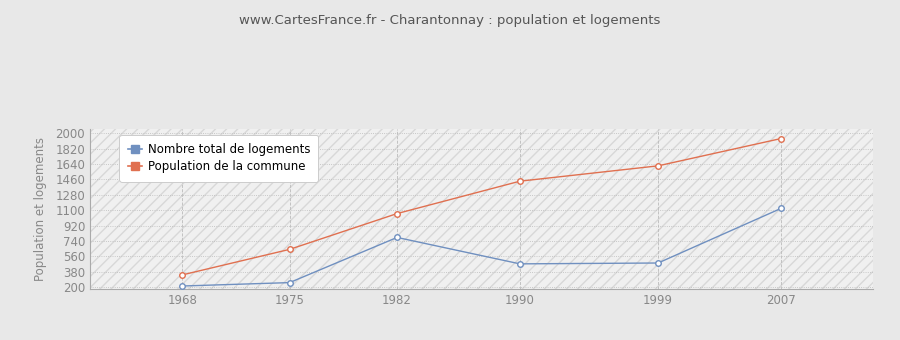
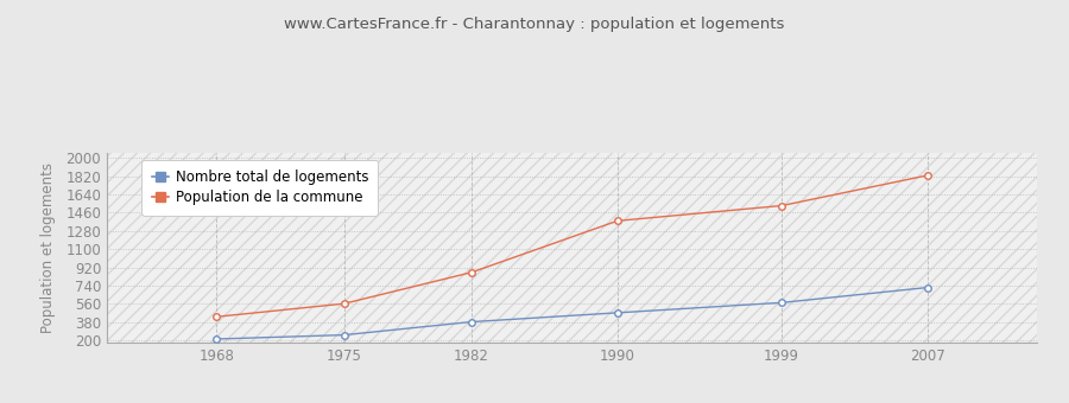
Population de la commune/1968: 340 -> 430
Population de la commune/1975: 640 -> 560
Nombre total de logements/1982: 780 -> 380
Population de la commune/1982: 1060 -> 870
Population de la commune/1990: 1440 -> 1380
Nombre total de logements/1999: 480 -> 570
Population de la commune/1999: 1620 -> 1530
Nombre total de logements/2007: 1120 -> 720
Population de la commune/2007: 1940 -> 1830
